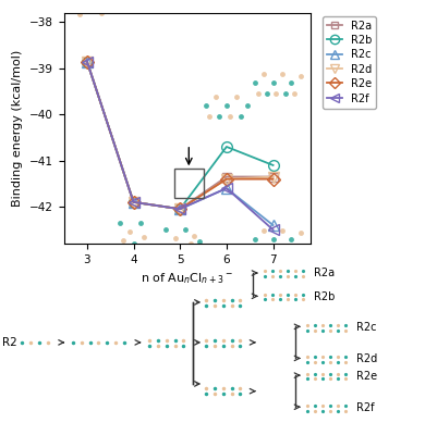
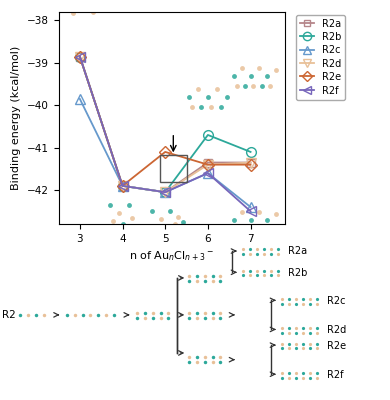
R2c/3: -38.85 -> -39.85
R2e/5: -42.05 -> -41.10
